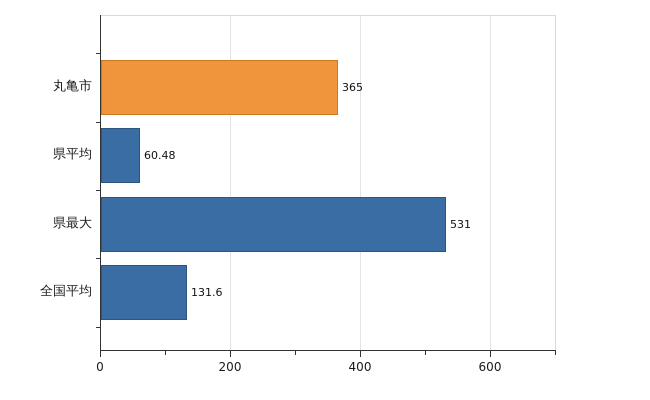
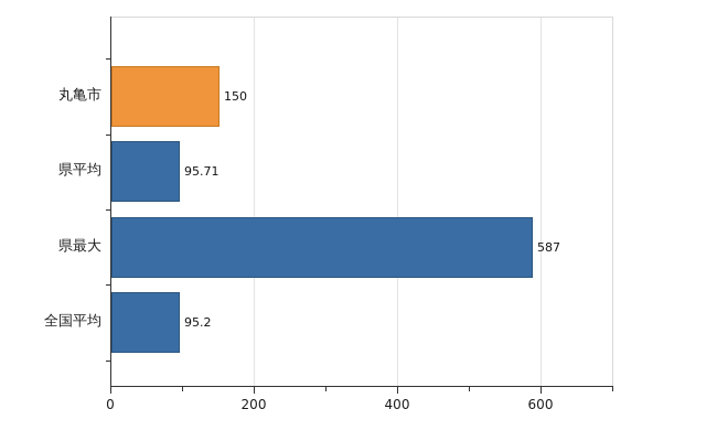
丸亀市: 365 -> 150
県平均: 60.48 -> 95.71
県最大: 531 -> 587
全国平均: 131.6 -> 95.2
